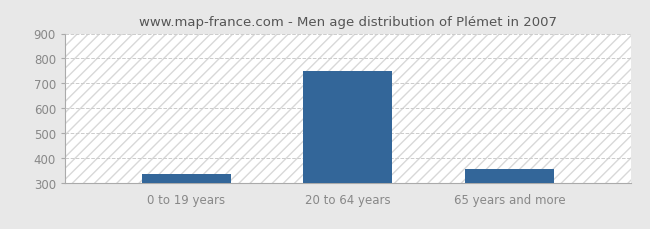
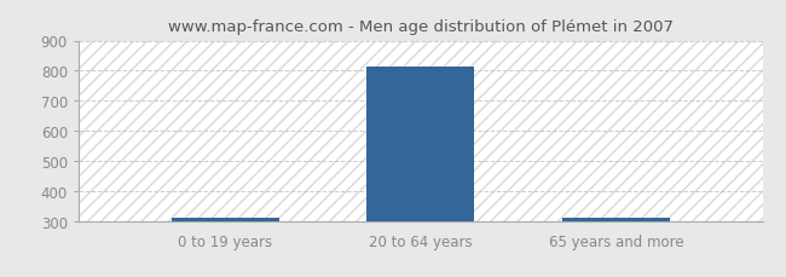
0 to 19 years: 335 -> 312
20 to 64 years: 750 -> 812
65 years and more: 355 -> 312
